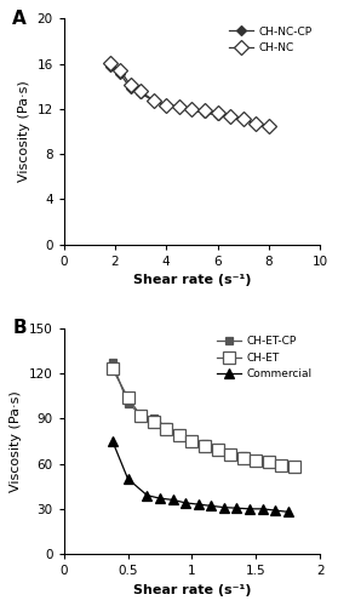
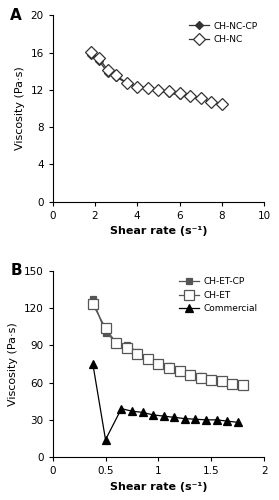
Commercial/0.5: 50 -> 14
